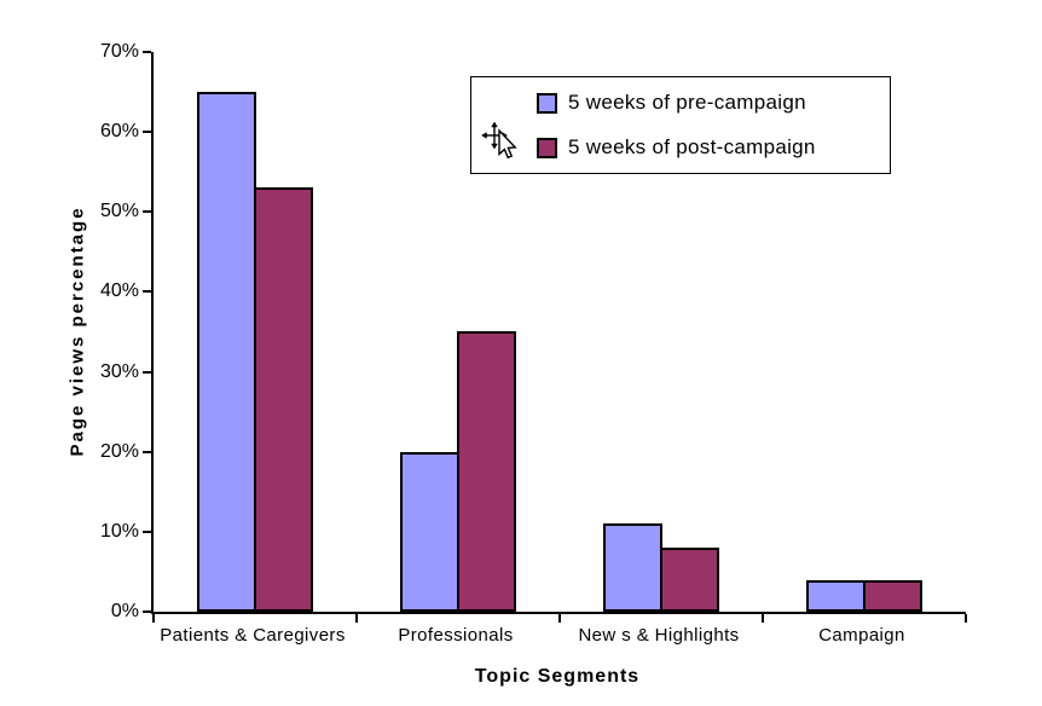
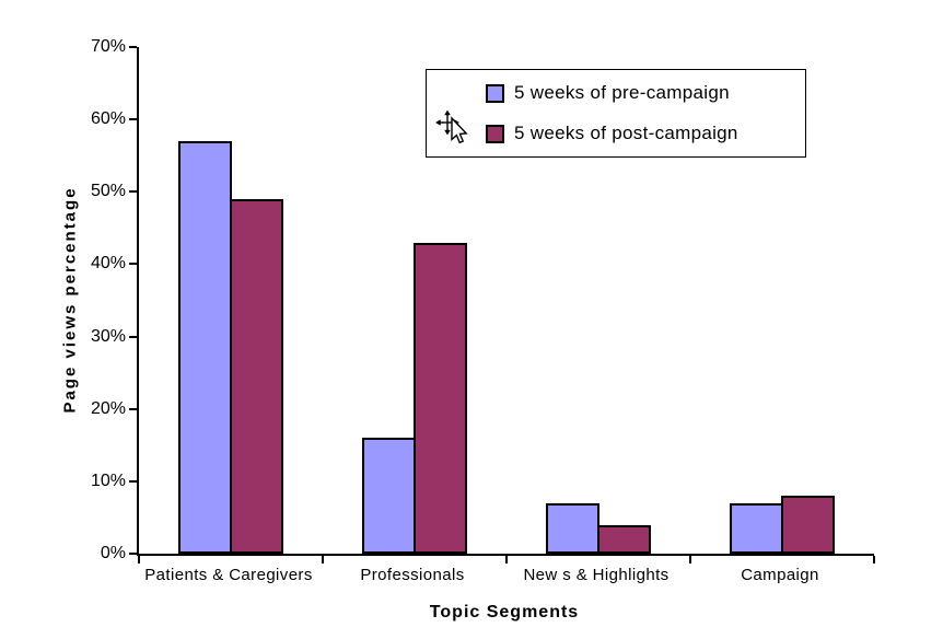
5 weeks of pre-campaign/Patients & Caregivers: 65% -> 57%
5 weeks of post-campaign/Patients & Caregivers: 53% -> 49%
5 weeks of pre-campaign/Professionals: 20% -> 16%
5 weeks of post-campaign/Professionals: 35% -> 43%
5 weeks of pre-campaign/New s & Highlights: 11% -> 7%
5 weeks of post-campaign/New s & Highlights: 8% -> 4%
5 weeks of pre-campaign/Campaign: 4% -> 7%
5 weeks of post-campaign/Campaign: 4% -> 8%
